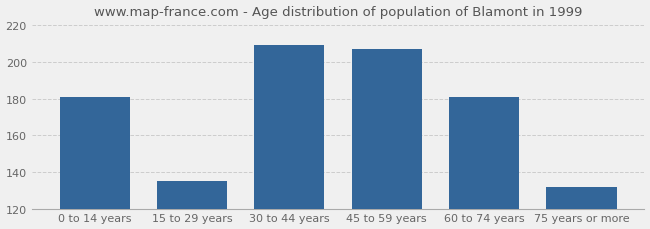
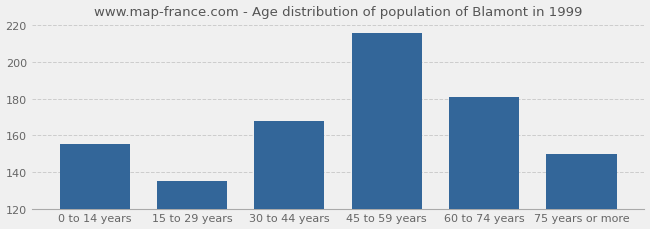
0 to 14 years: 181 -> 155
30 to 44 years: 209 -> 168
45 to 59 years: 207 -> 216
75 years or more: 132 -> 150
